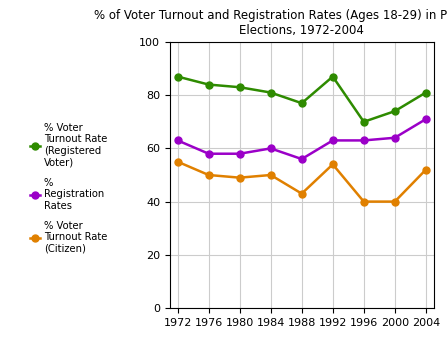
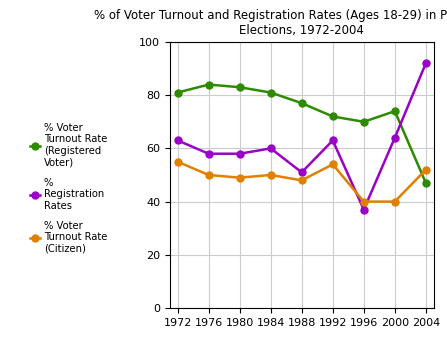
% Voter Turnout Rate (Registered Voter)/1972: 87 -> 81
% Registration Rates/1988: 56 -> 51
% Voter Turnout Rate (Citizen)/1988: 43 -> 48
% Voter Turnout Rate (Registered Voter)/1992: 87 -> 72
% Registration Rates/1996: 63 -> 37
% Voter Turnout Rate (Registered Voter)/2004: 81 -> 47
% Registration Rates/2004: 71 -> 92
